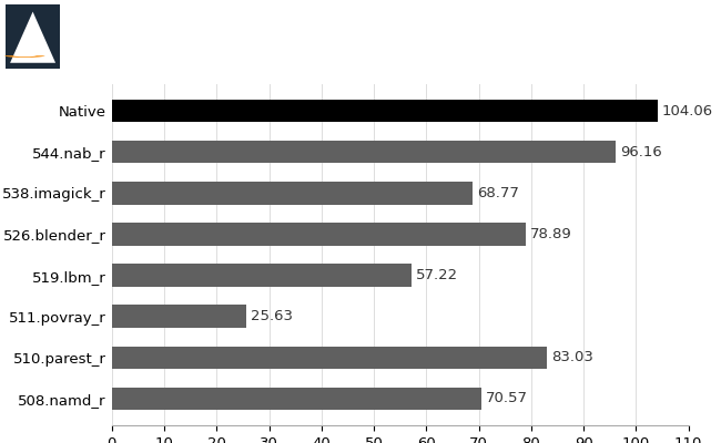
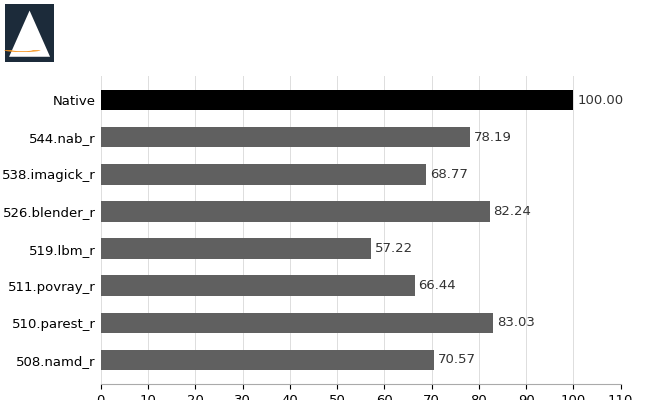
Native: 104.06 -> 100.00
544.nab_r: 96.16 -> 78.19
526.blender_r: 78.89 -> 82.24
511.povray_r: 25.63 -> 66.44
